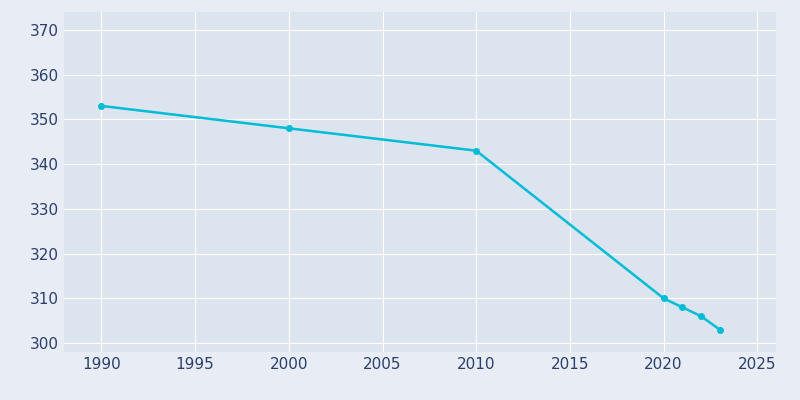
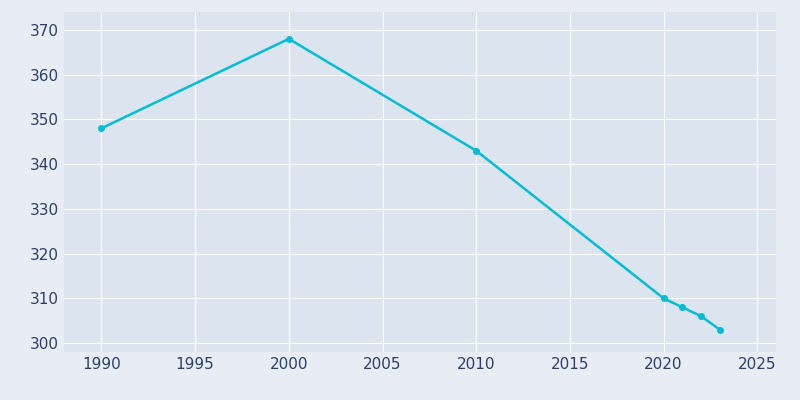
1990: 353 -> 348
2000: 348 -> 368
